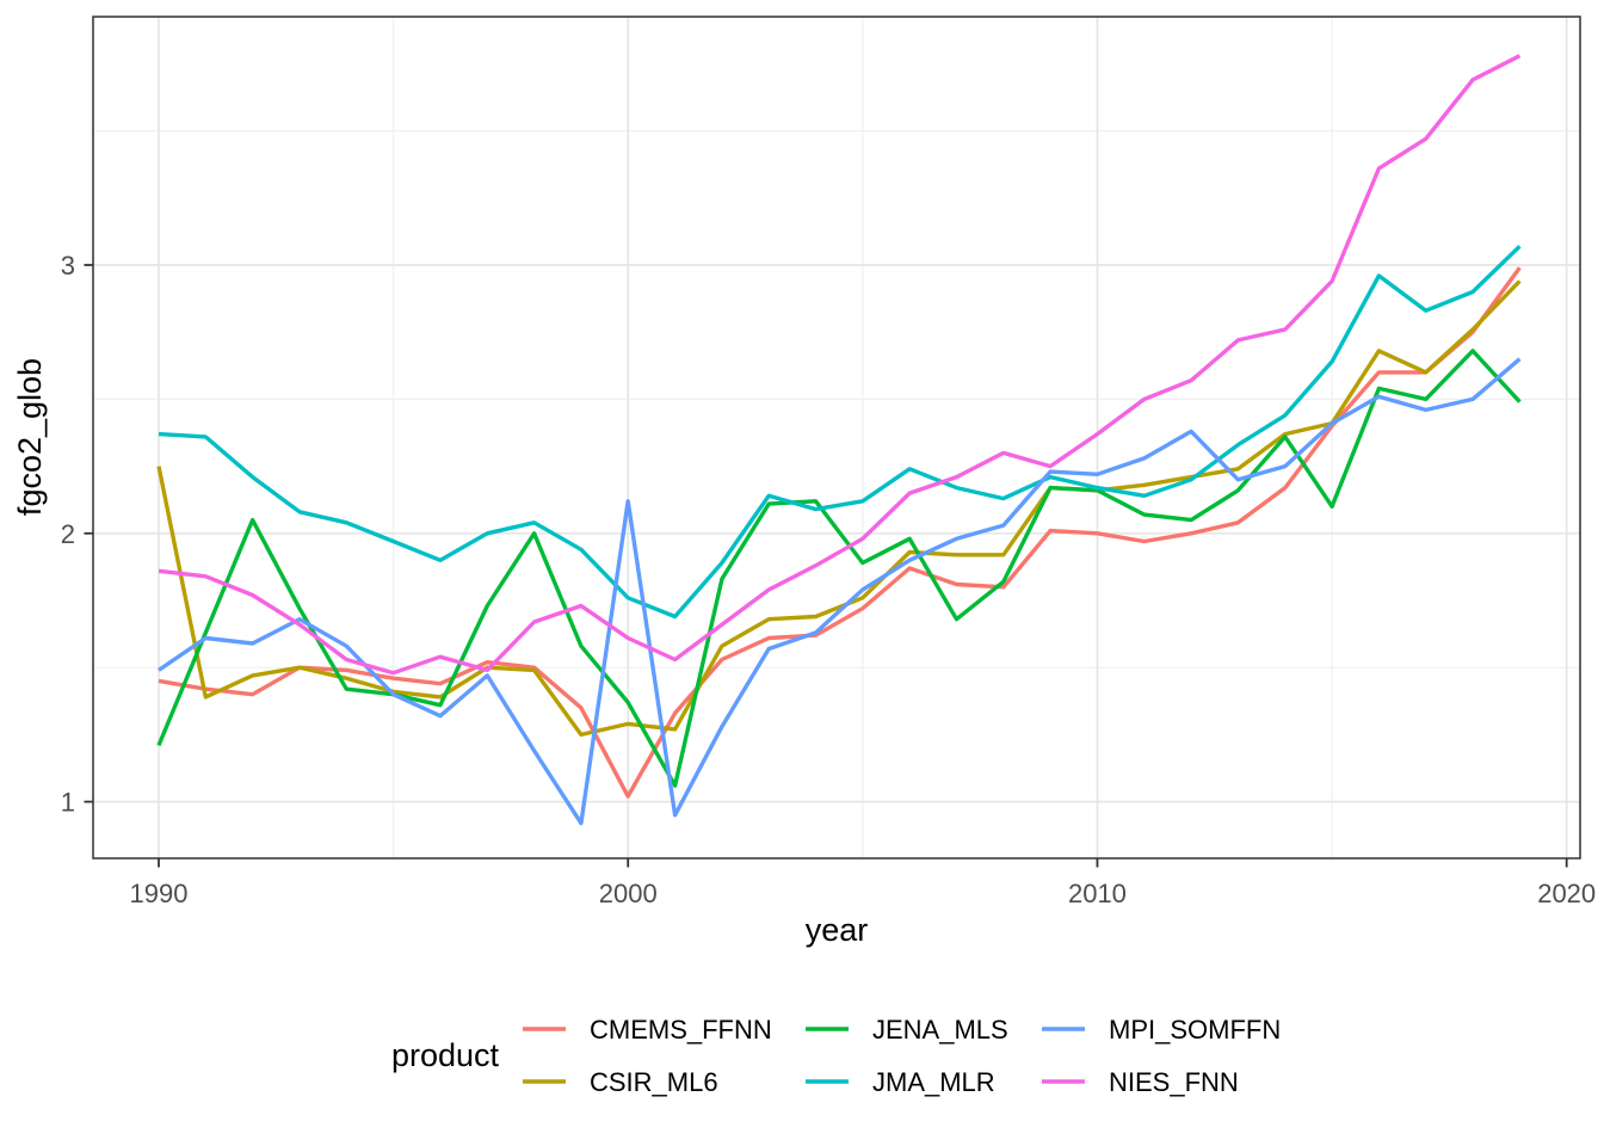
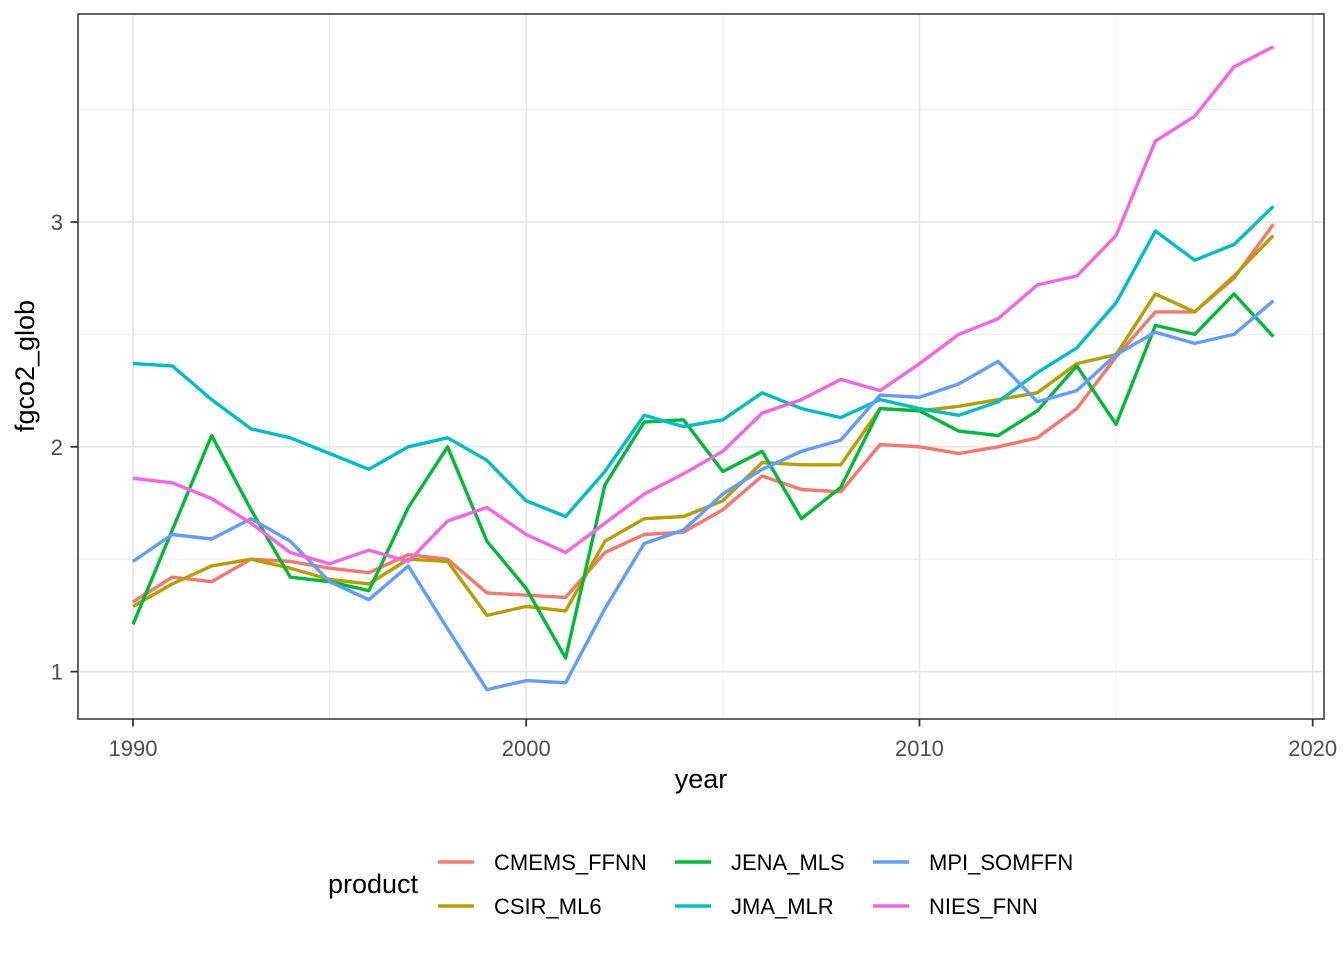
CMEMS_FFNN/1990: 1.45 -> 1.31
CSIR_ML6/1990: 2.25 -> 1.29
CMEMS_FFNN/2000: 1.02 -> 1.34
MPI_SOMFFN/2000: 2.12 -> 0.96
